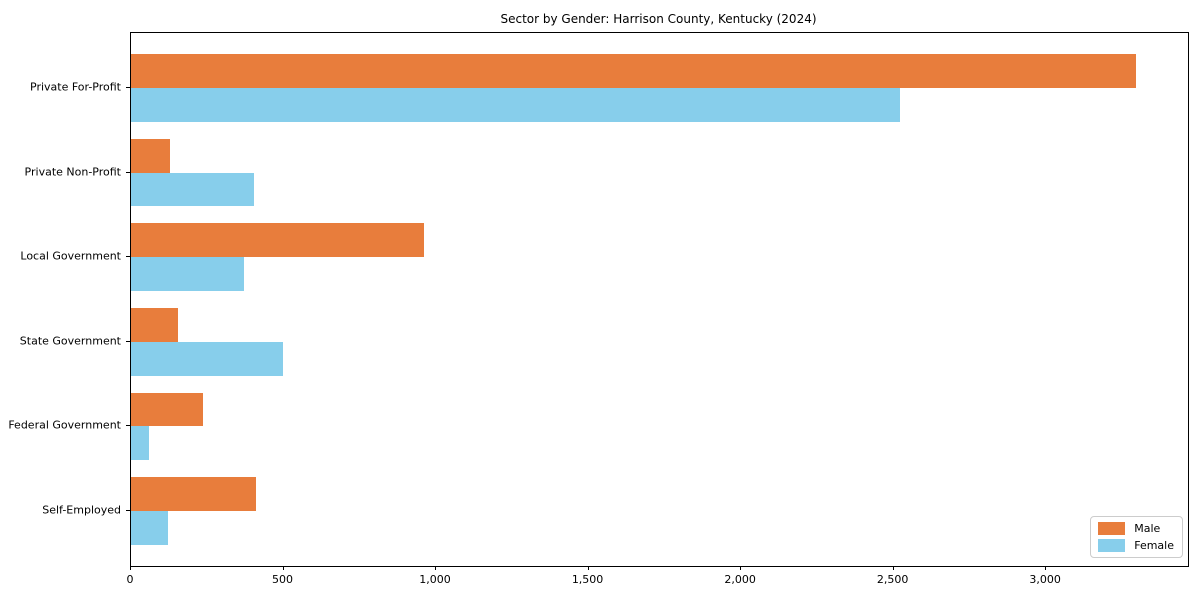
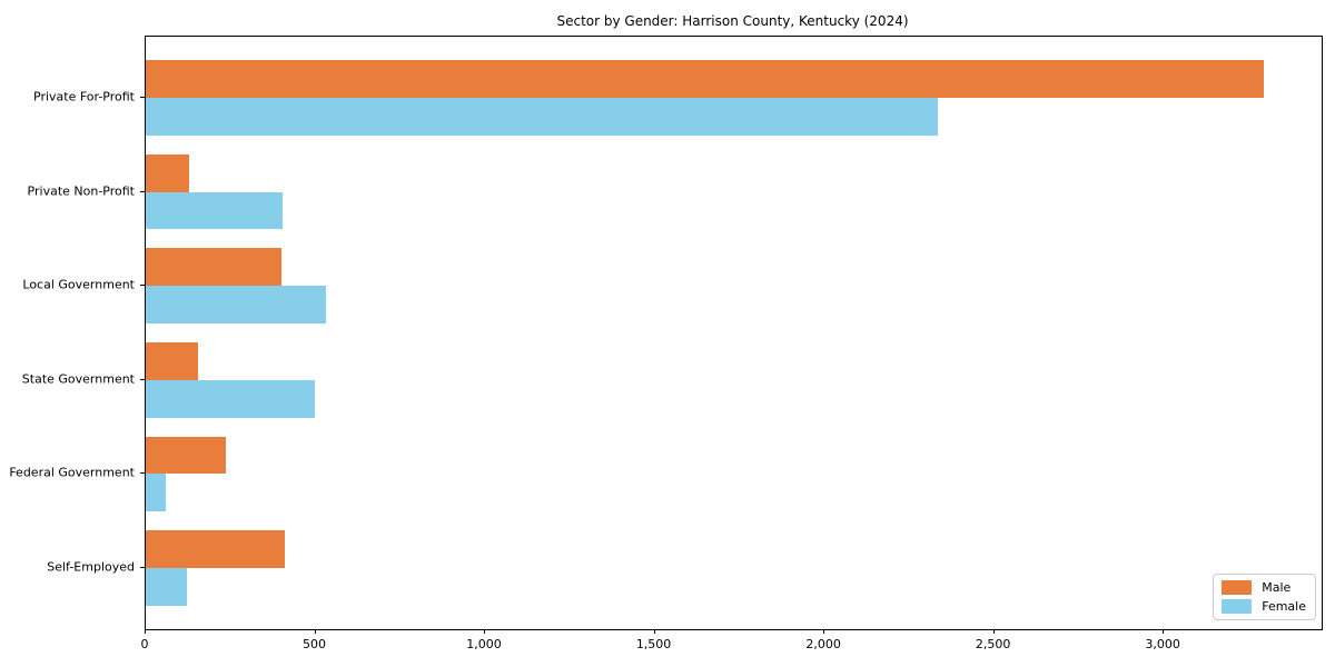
Female/Private For-Profit: 2520 -> 2330
Male/Local Government: 960 -> 400
Female/Local Government: 370 -> 530
